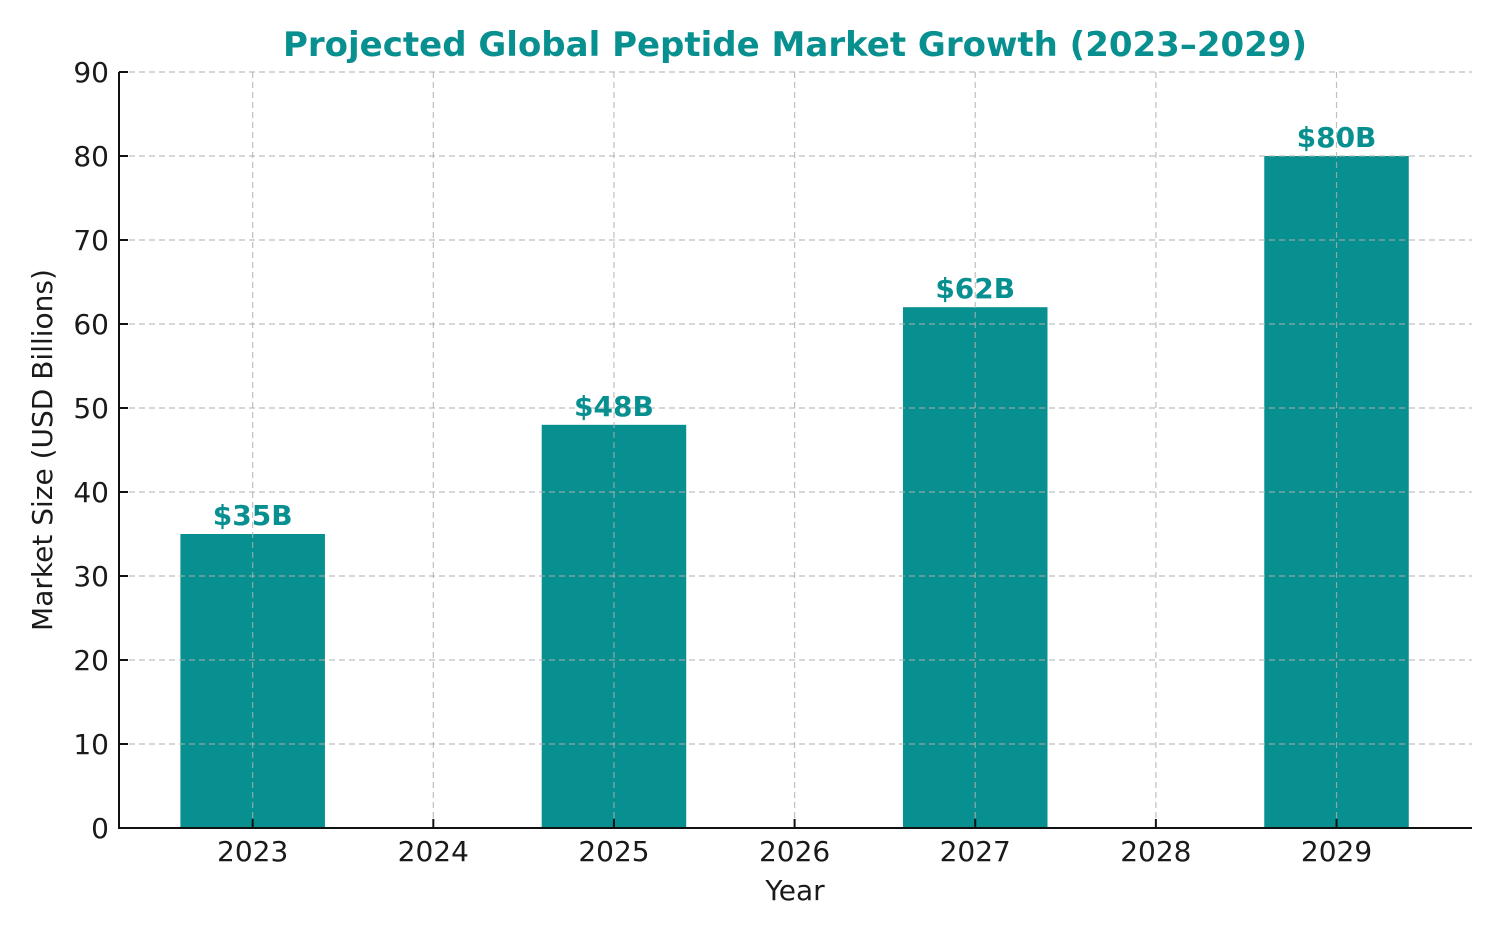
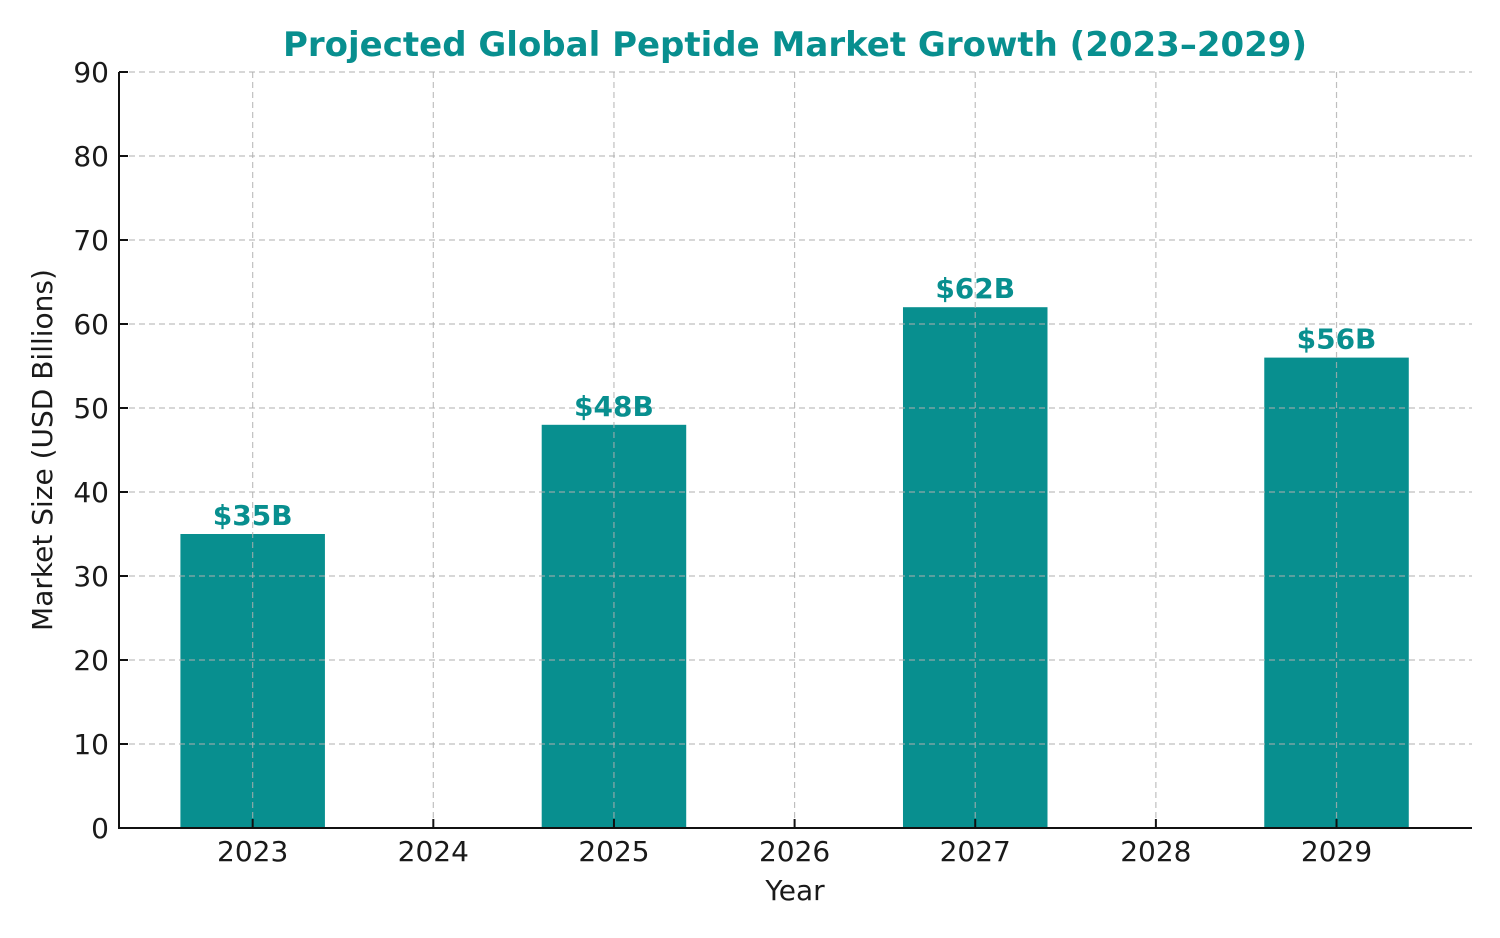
2029: $80B -> $56B
